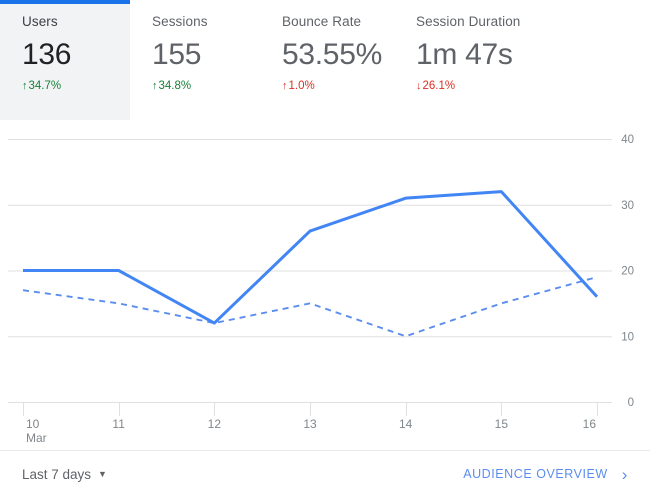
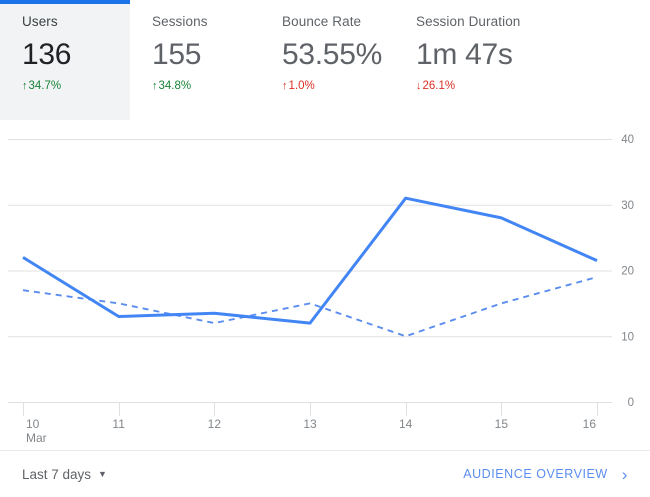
Users/10: 20 -> 22
Users/11: 20 -> 13
Users/12: 12 -> 14
Users/13: 26 -> 12
Users/15: 32 -> 28
Users/16: 16 -> 22
